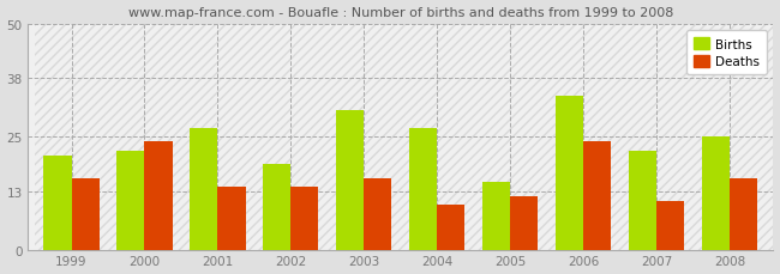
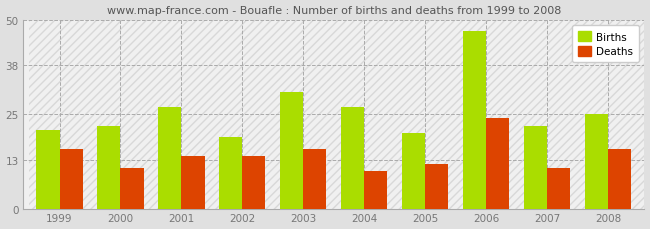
Deaths/2000: 24 -> 11
Births/2005: 15 -> 20
Births/2006: 34 -> 47
